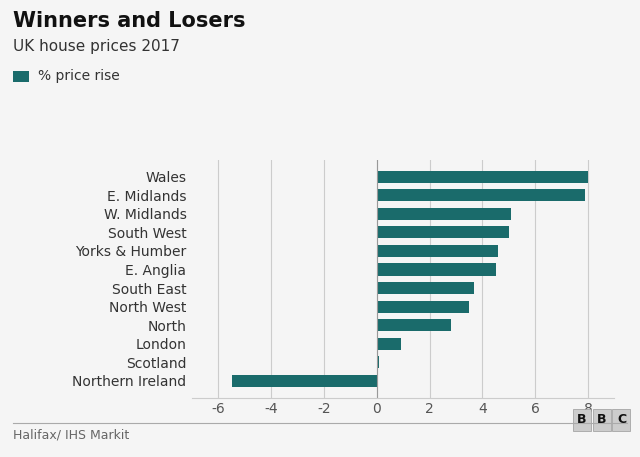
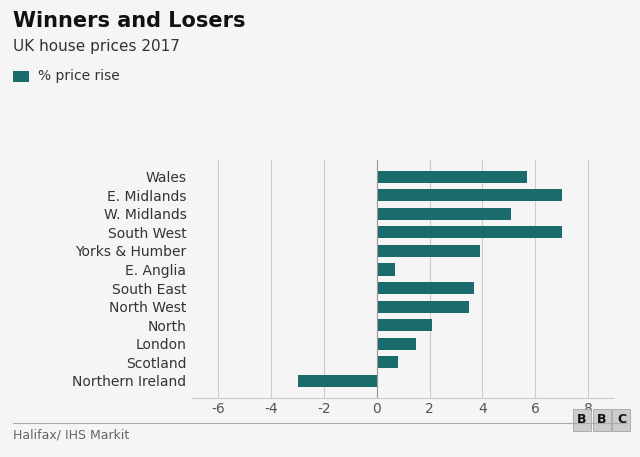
Wales: 8.0 -> 5.7
E. Midlands: 7.9 -> 7.0
South West: 5.0 -> 7.0
Yorks & Humber: 4.6 -> 3.9
E. Anglia: 4.5 -> 0.7
North: 2.8 -> 2.1
London: 0.9 -> 1.5
Scotland: 0.1 -> 0.8
Northern Ireland: -5.5 -> -3.0
